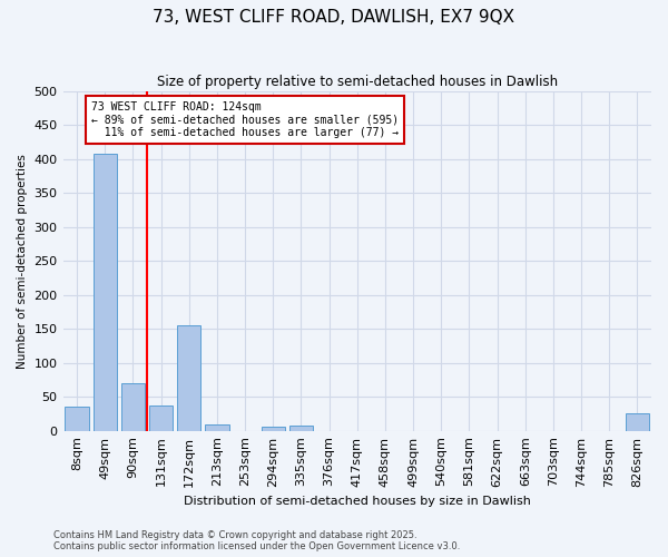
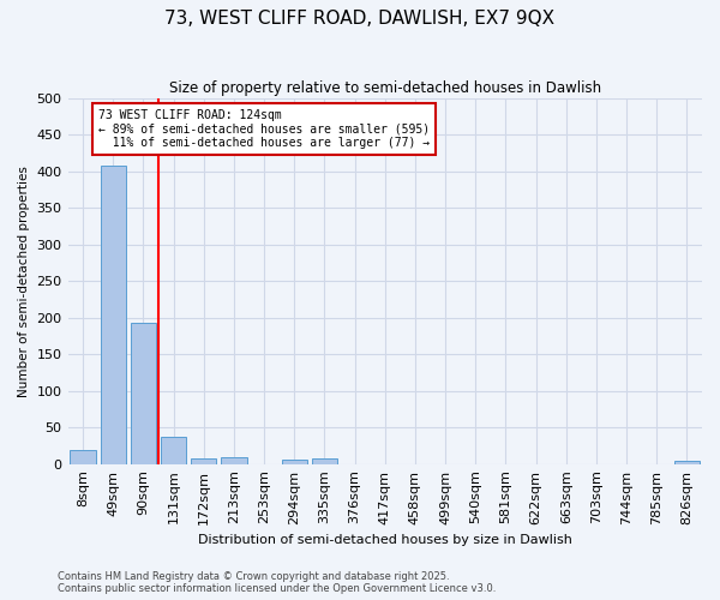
8sqm: 36 -> 19
90sqm: 70 -> 193
172sqm: 156 -> 8
826sqm: 26 -> 5
